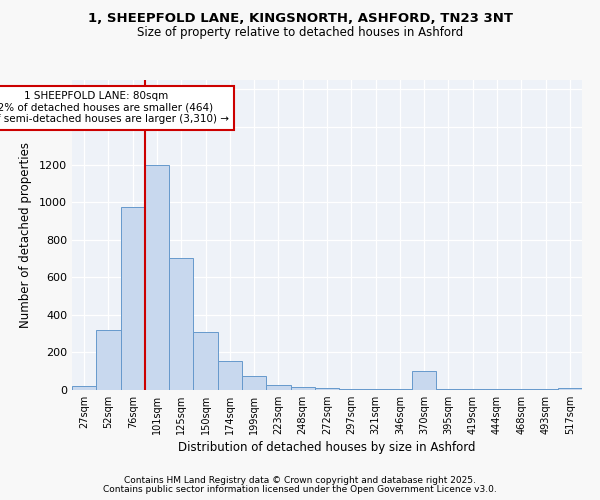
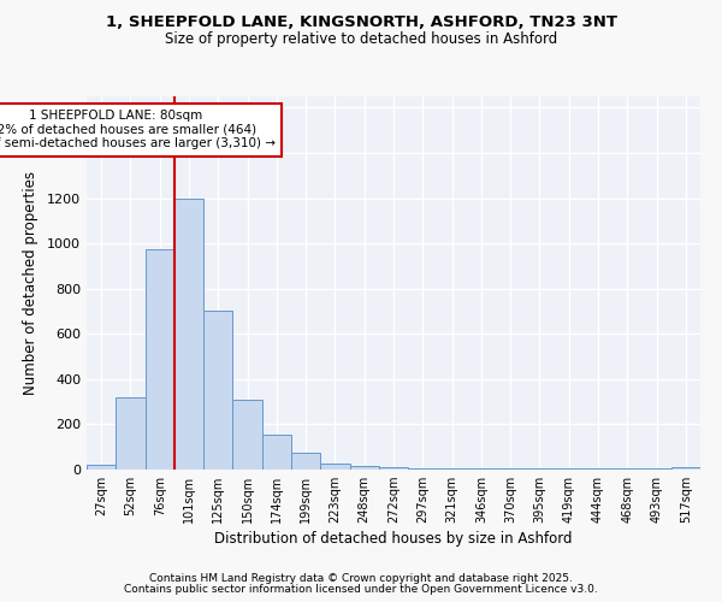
370sqm: 100 -> 0
